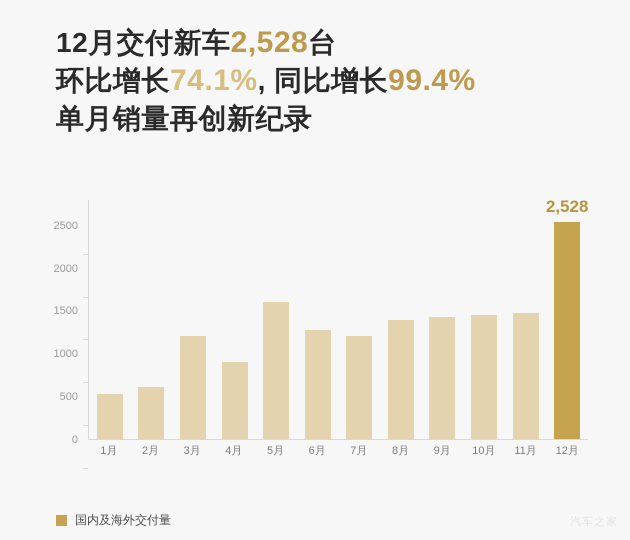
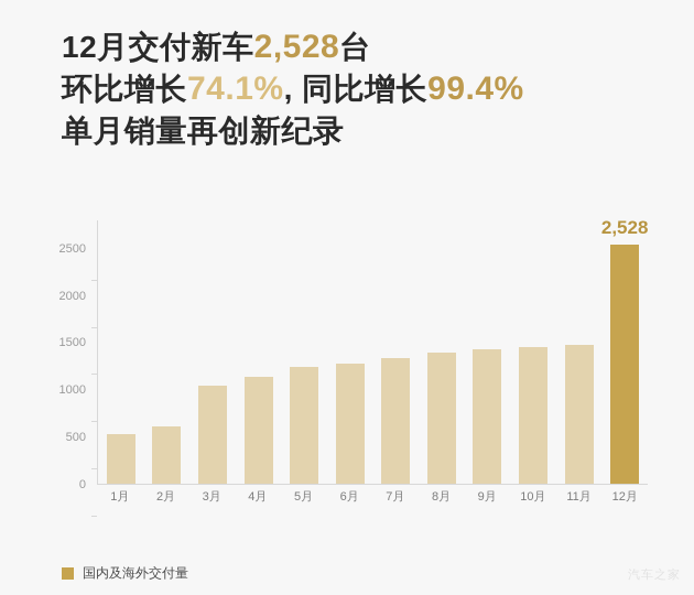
3月: 1200 -> 1000
4月: 900 -> 1100
5月: 1600 -> 1200
7月: 1200 -> 1300
